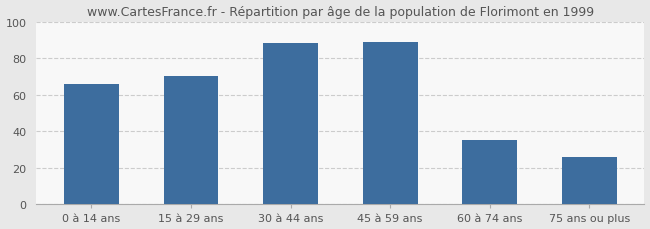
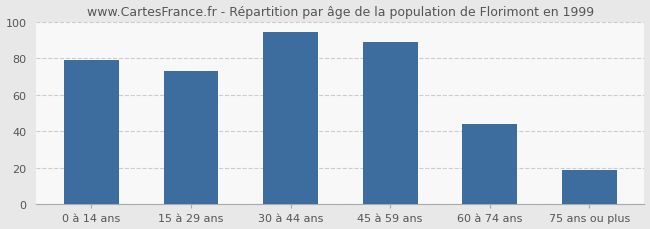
0 à 14 ans: 66 -> 79
15 à 29 ans: 70 -> 73
30 à 44 ans: 88 -> 94
60 à 74 ans: 35 -> 44
75 ans ou plus: 26 -> 19
